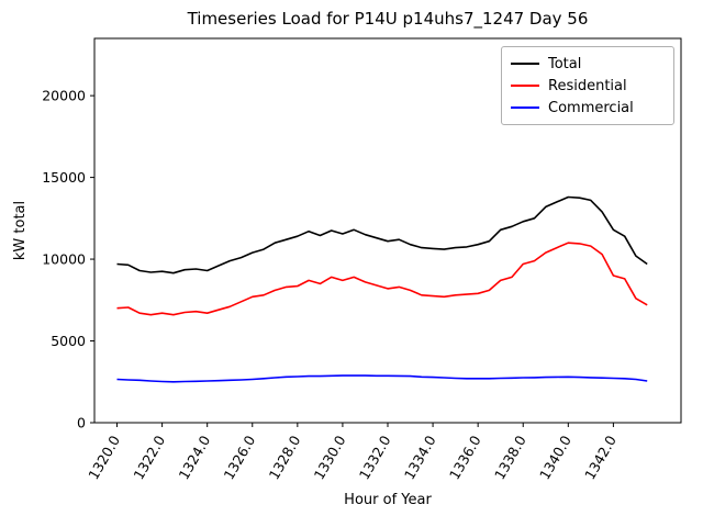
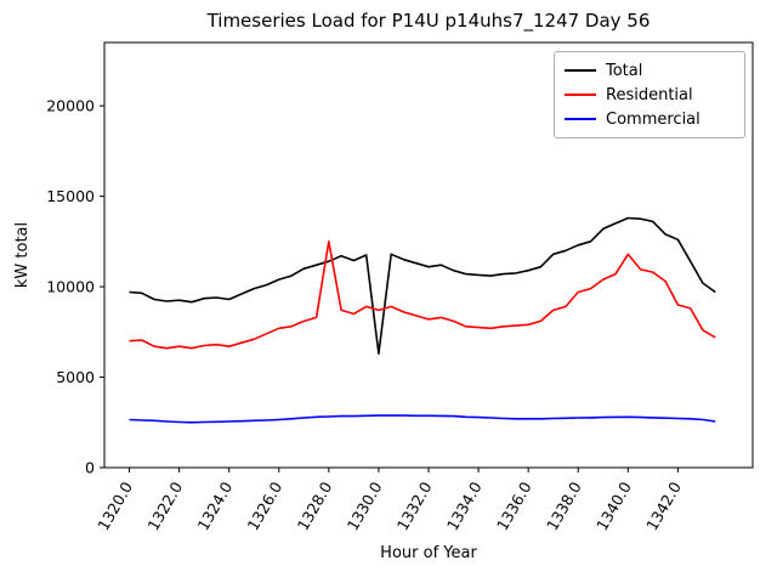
Residential/1328.0: 8400 -> 12500
Total/1330.0: 11600 -> 6300
Residential/1340.0: 11000 -> 11800
Total/1342.0: 11800 -> 12600
